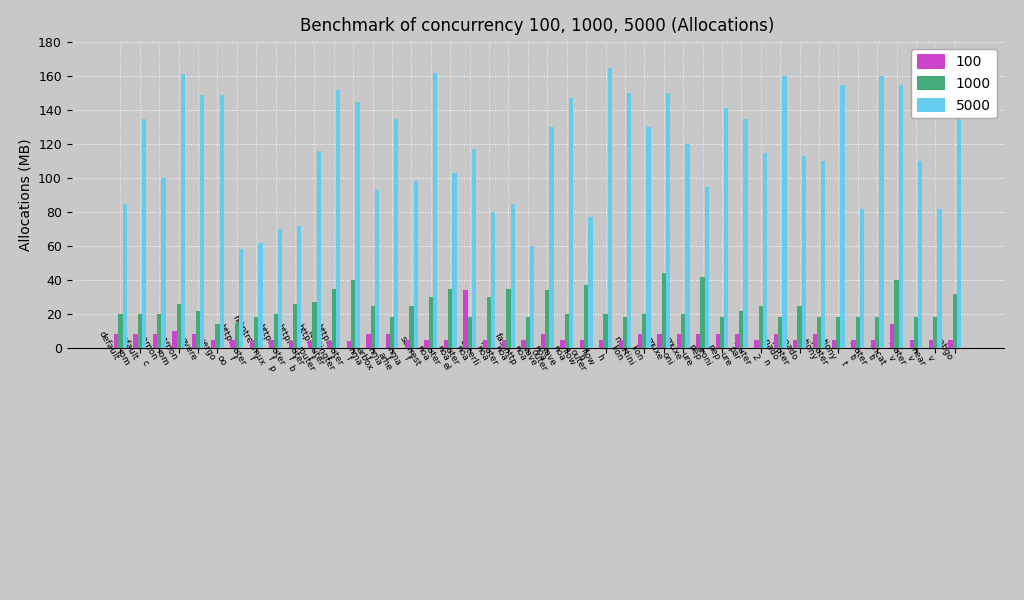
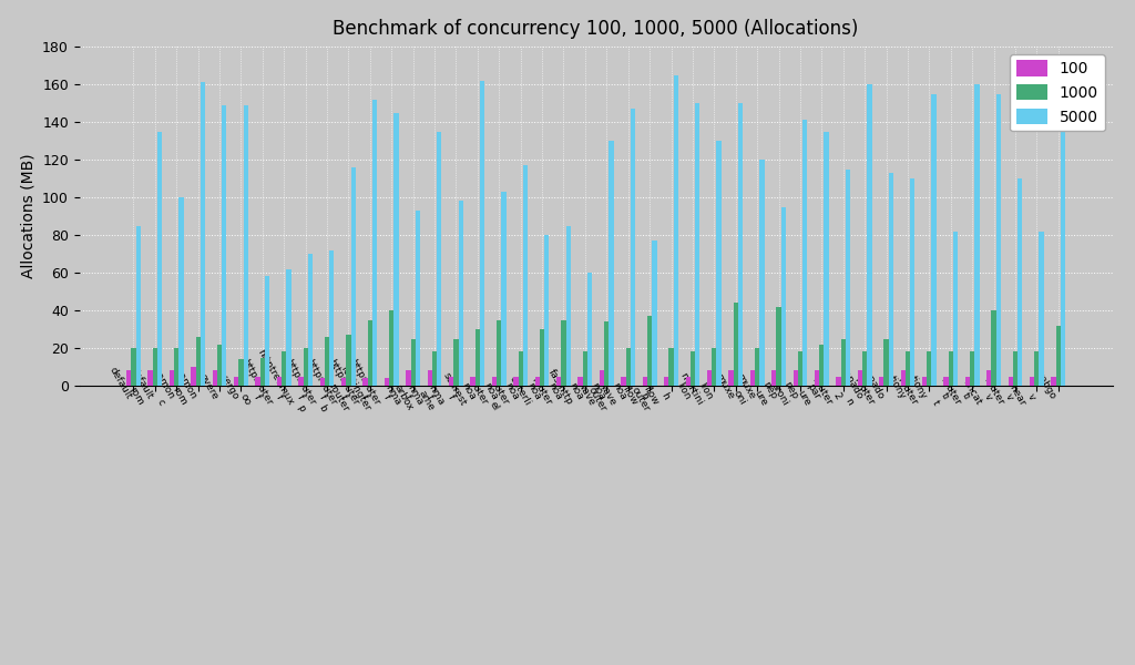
100/noa outer el: 34 -> 5
100/v encat: 14 -> 8
